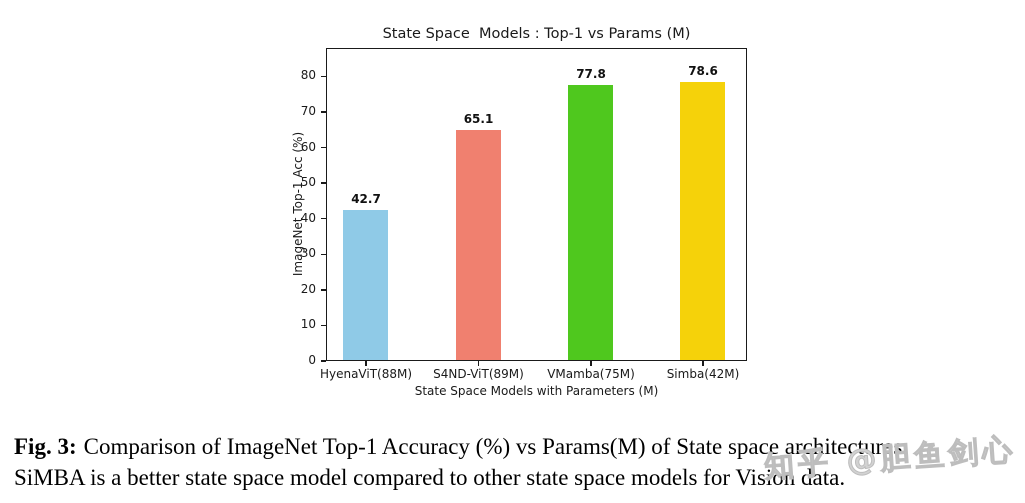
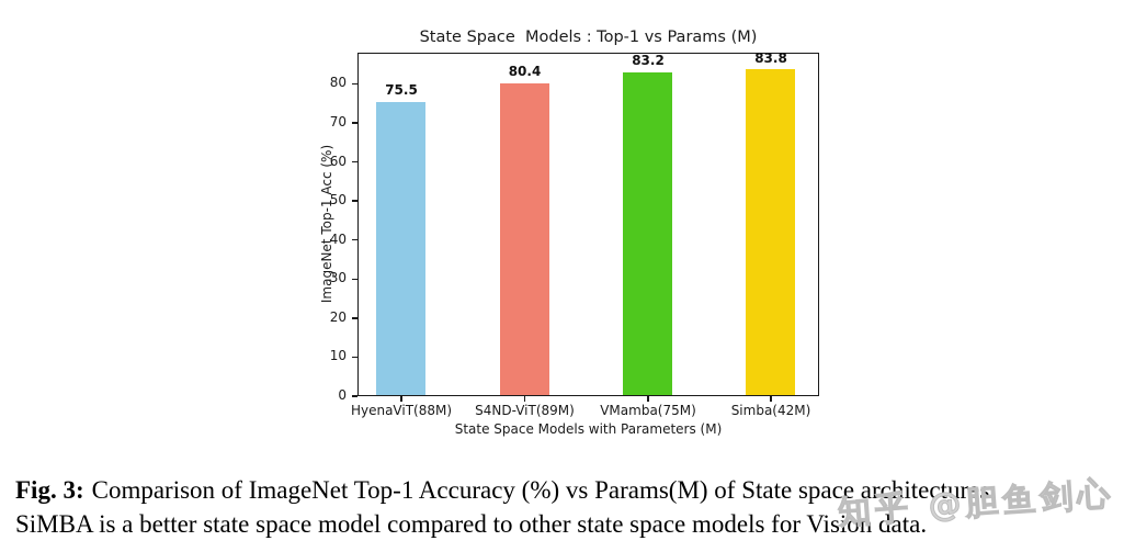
HyenaViT(88M): 42.7 -> 75.5
S4ND-ViT(89M): 65.1 -> 80.4
VMamba(75M): 77.8 -> 83.2
Simba(42M): 78.6 -> 83.8
